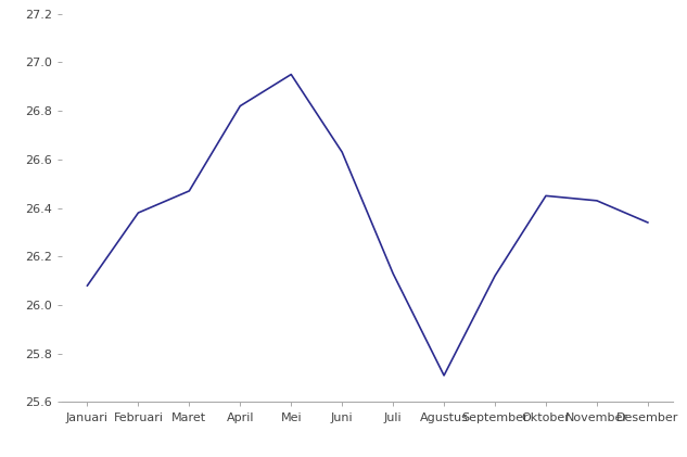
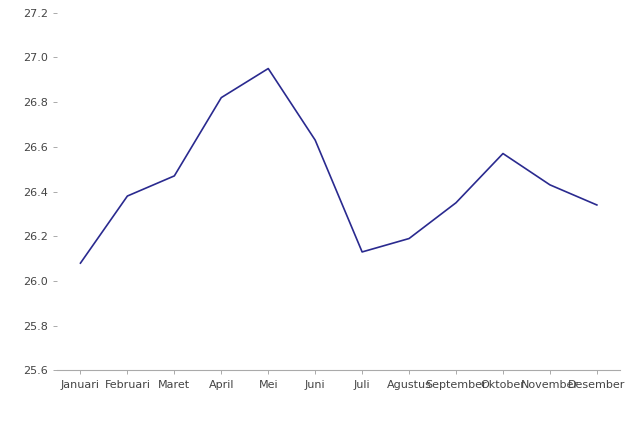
Agustus: 25.71 -> 26.19
September: 26.12 -> 26.35
Oktober: 26.45 -> 26.57
